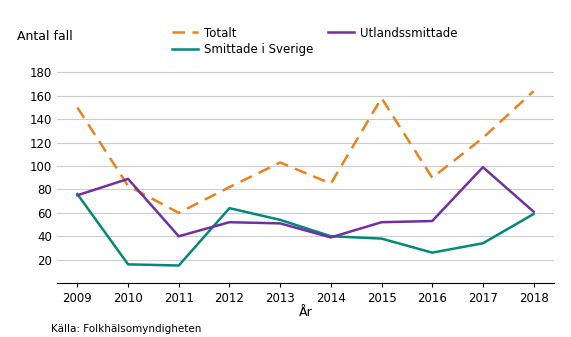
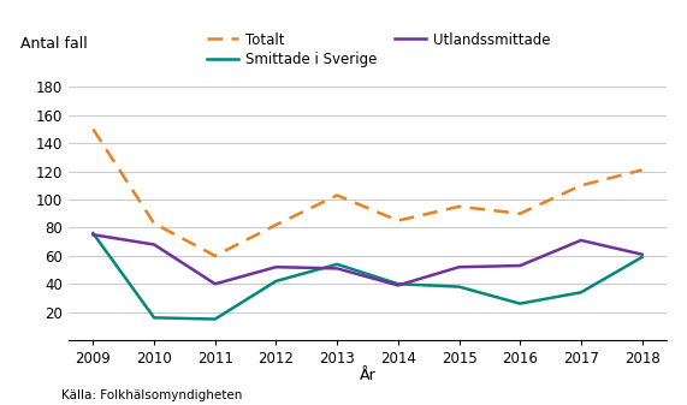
Utlandssmittade/2010: 89 -> 68
Smittade i Sverige/2012: 64 -> 42
Totalt/2015: 158 -> 95
Totalt/2017: 124 -> 110
Utlandssmittade/2017: 99 -> 71
Totalt/2018: 164 -> 121
